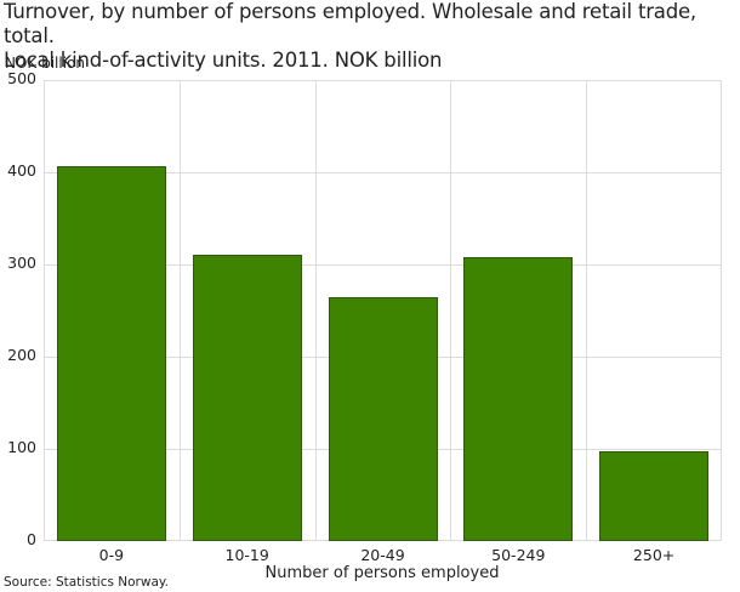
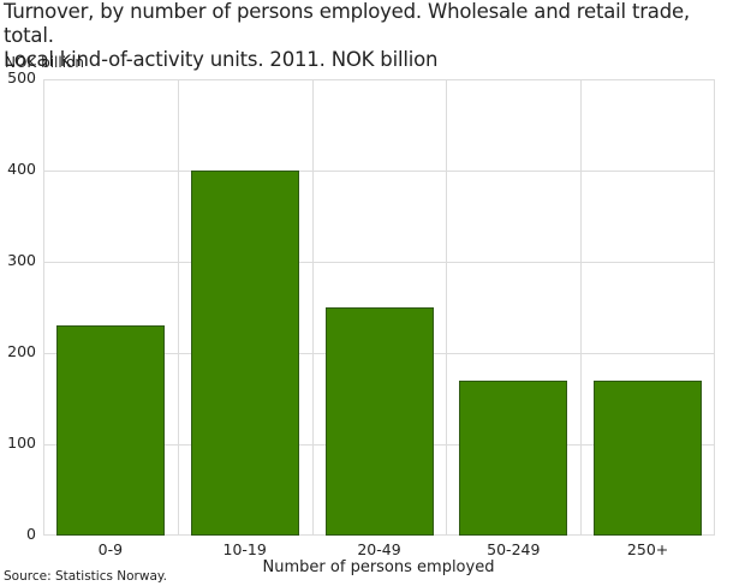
0-9: 410 -> 230
10-19: 310 -> 400
20-49: 260 -> 250
50-249: 310 -> 170
250+: 100 -> 170
